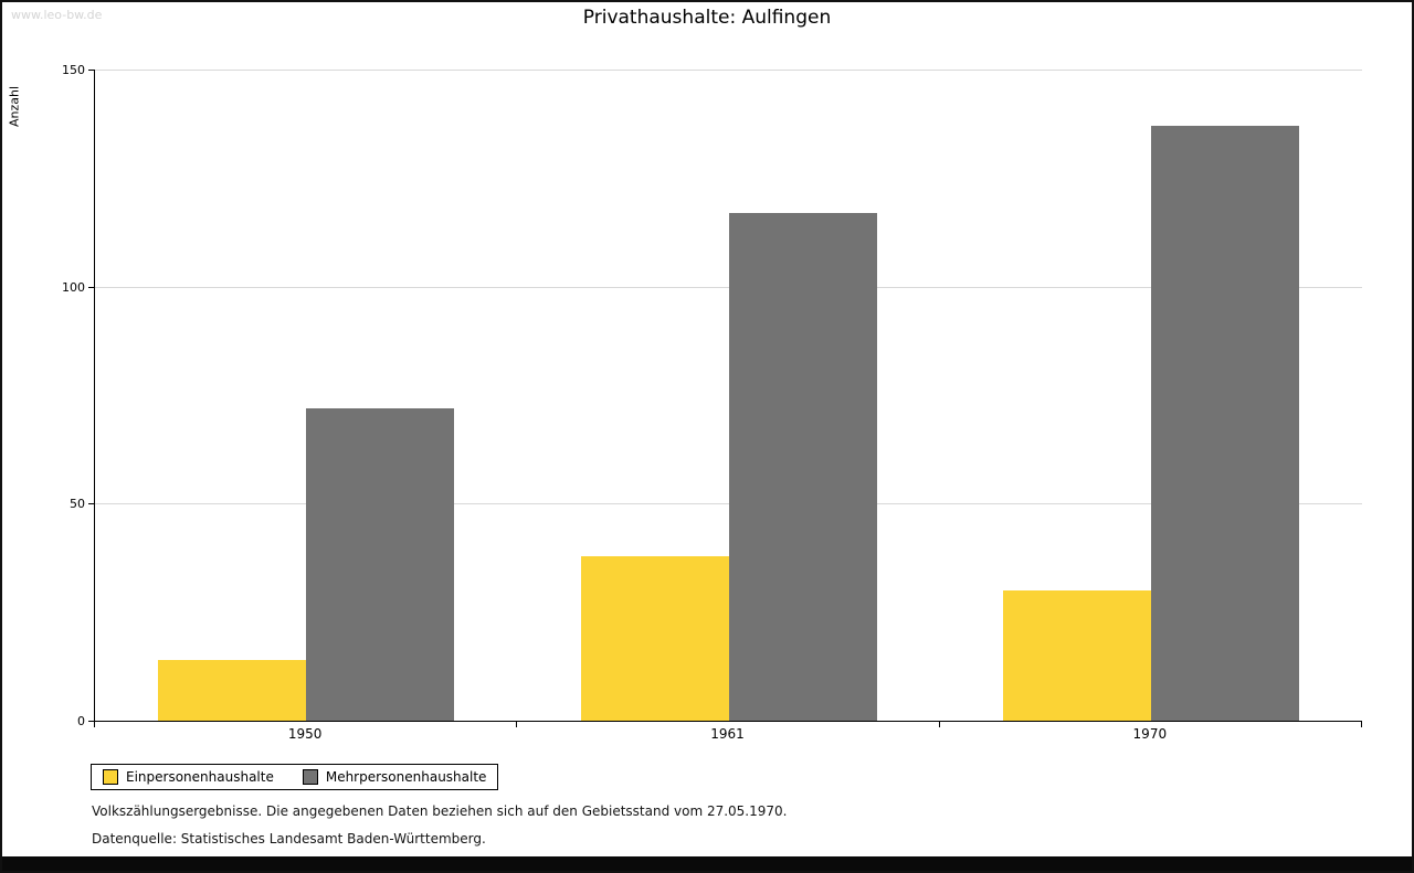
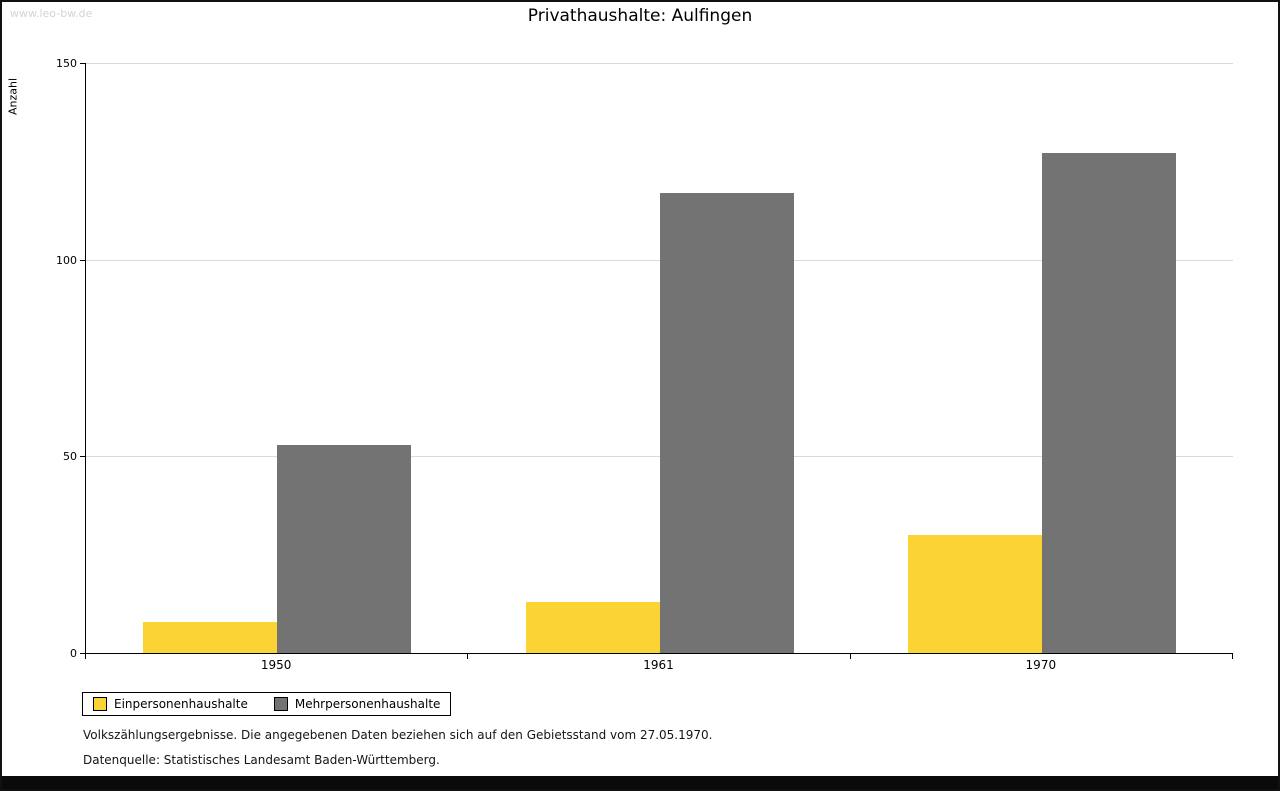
Einpersonenhaushalte/1950: 14 -> 8
Mehrpersonenhaushalte/1950: 72 -> 53
Einpersonenhaushalte/1961: 38 -> 13
Mehrpersonenhaushalte/1970: 137 -> 127
